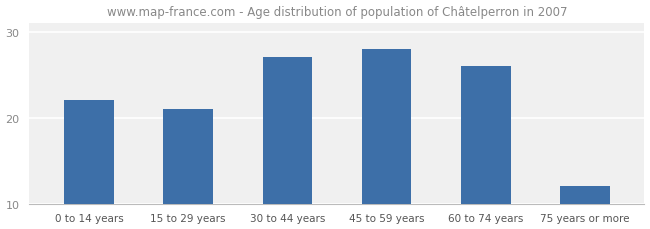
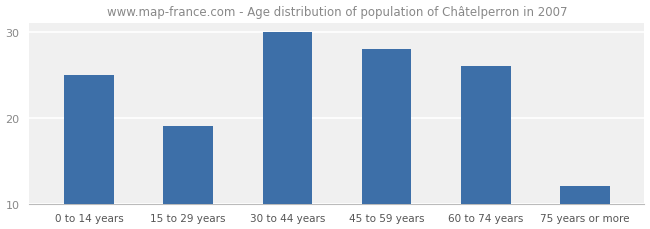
0 to 14 years: 22 -> 25
15 to 29 years: 21 -> 19
30 to 44 years: 27 -> 30
